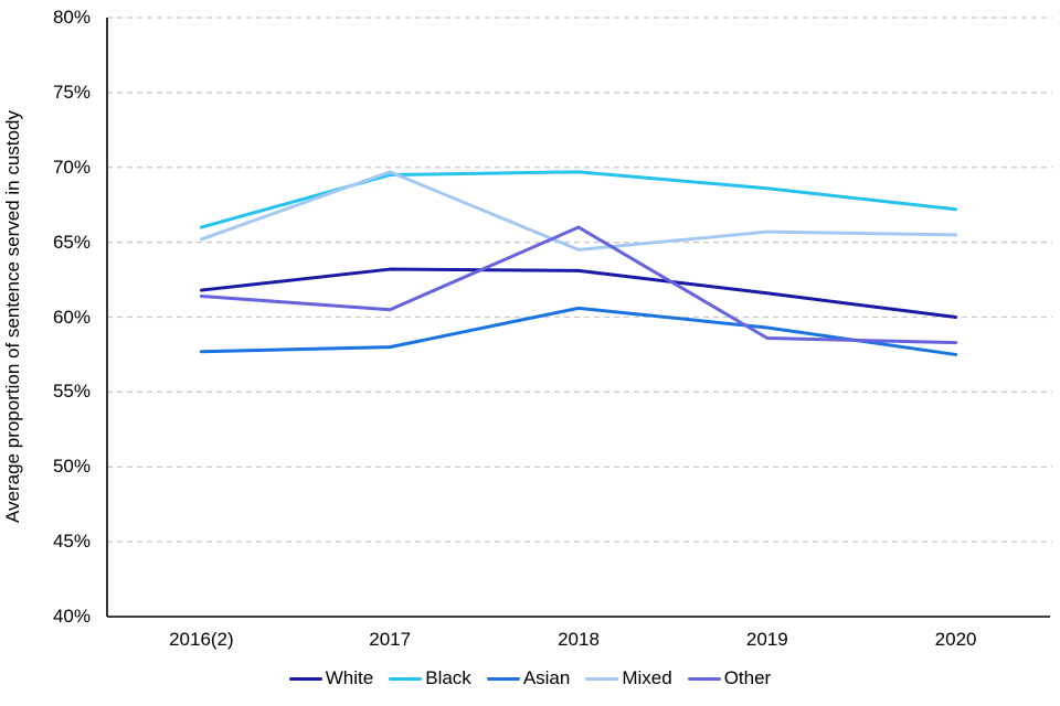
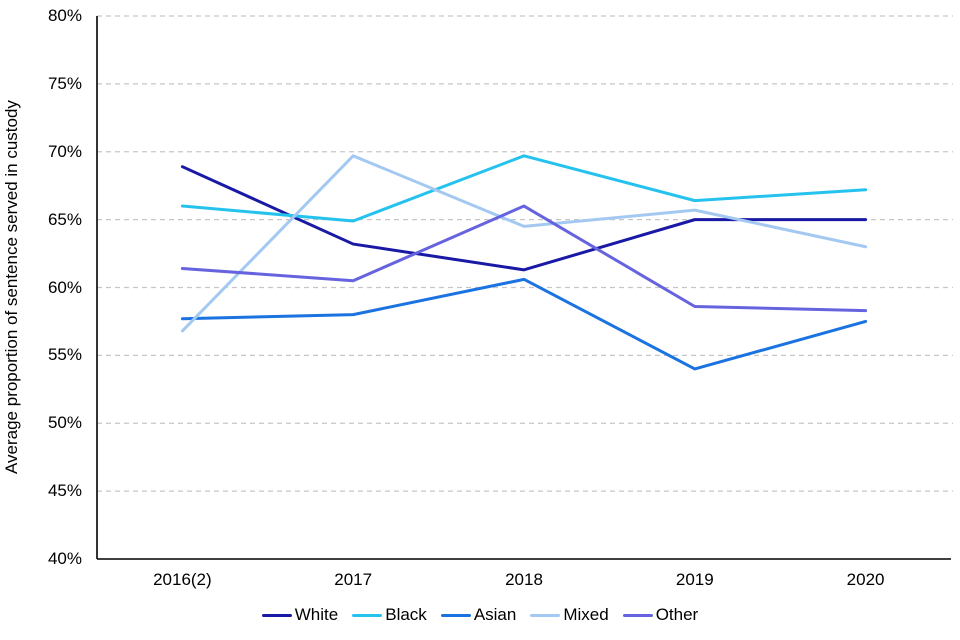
White/2016(2): 61.8% -> 68.9%
Mixed/2016(2): 65.2% -> 56.8%
Black/2017: 69.5% -> 64.9%
White/2018: 63.1% -> 61.3%
White/2019: 61.6% -> 65.0%
Black/2019: 68.6% -> 66.4%
Asian/2019: 59.3% -> 54.0%
White/2020: 60.0% -> 65.0%
Mixed/2020: 65.5% -> 63.0%
